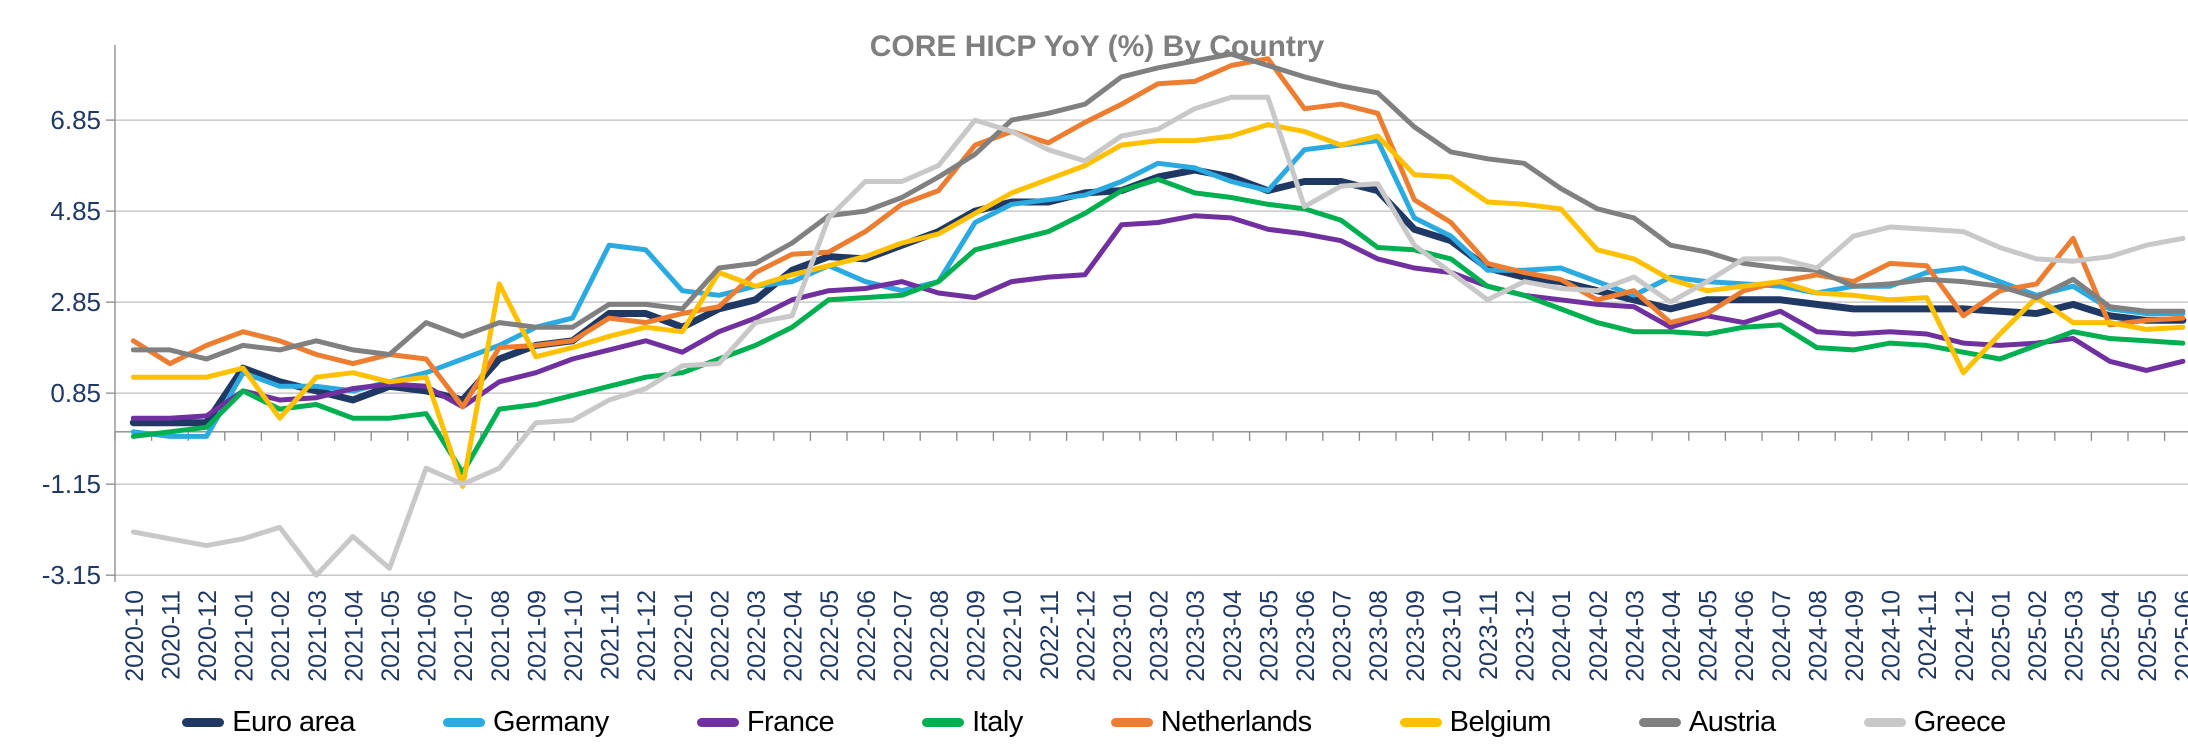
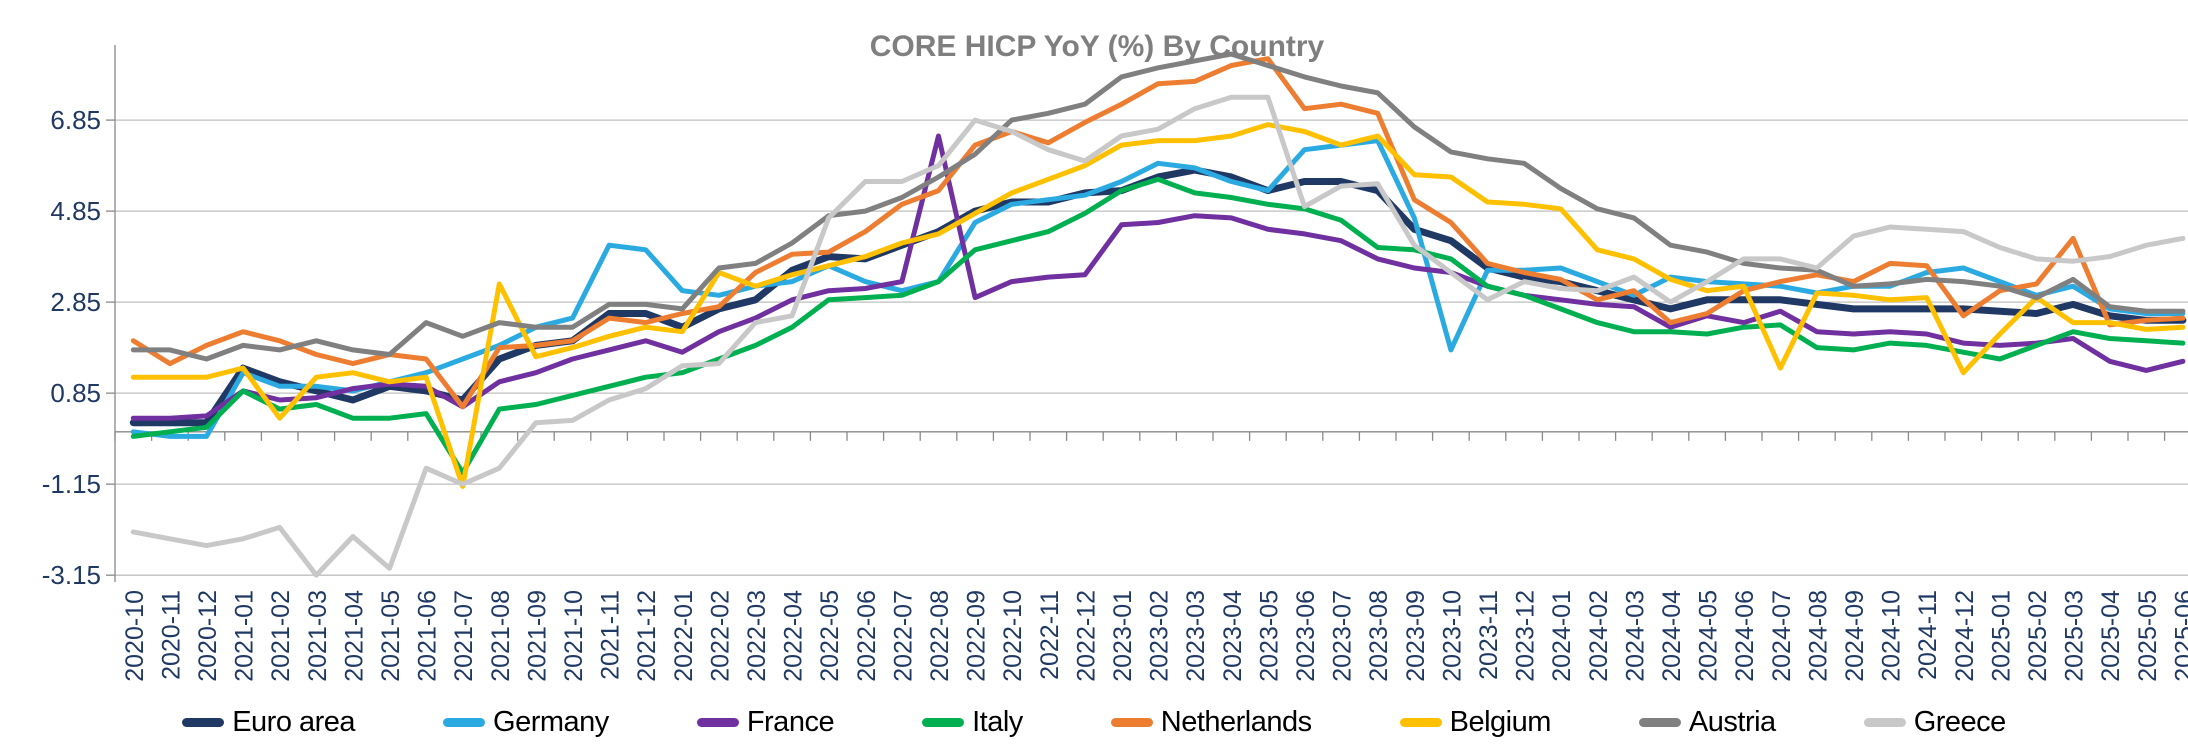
France/2022-08: 3.0 -> 6.5
Germany/2023-10: 4.3 -> 1.8
Belgium/2024-07: 3.3 -> 1.4
